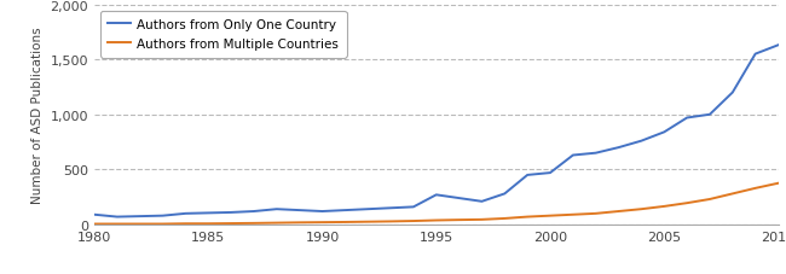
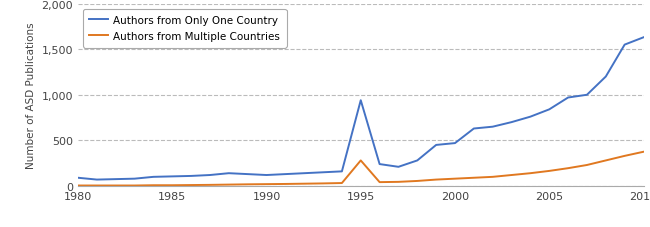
Authors from Only One Country/1995: 270 -> 940
Authors from Multiple Countries/1995: 40 -> 280
